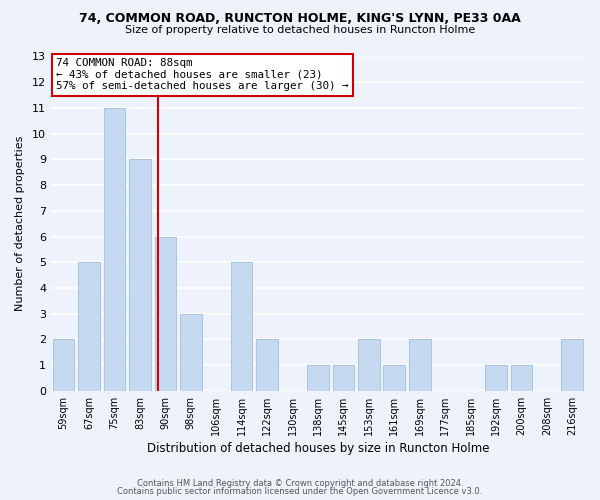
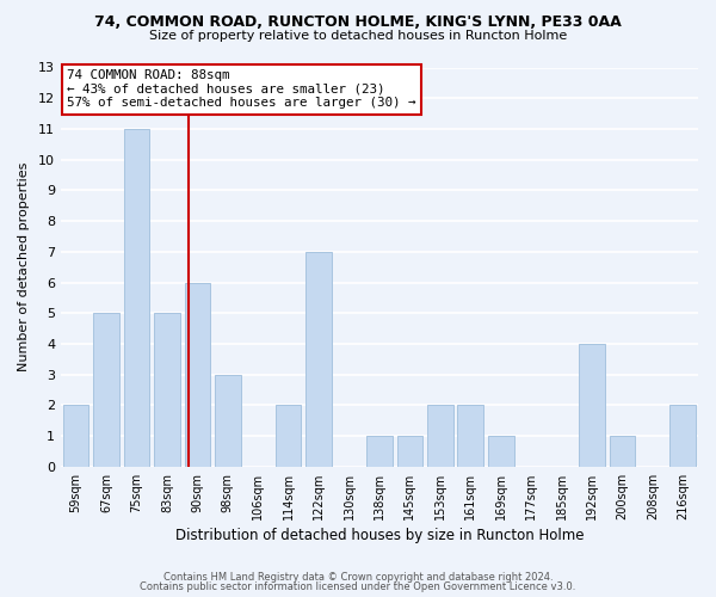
83sqm: 9 -> 5
114sqm: 5 -> 2
122sqm: 2 -> 7
161sqm: 1 -> 2
169sqm: 2 -> 1
192sqm: 1 -> 4
